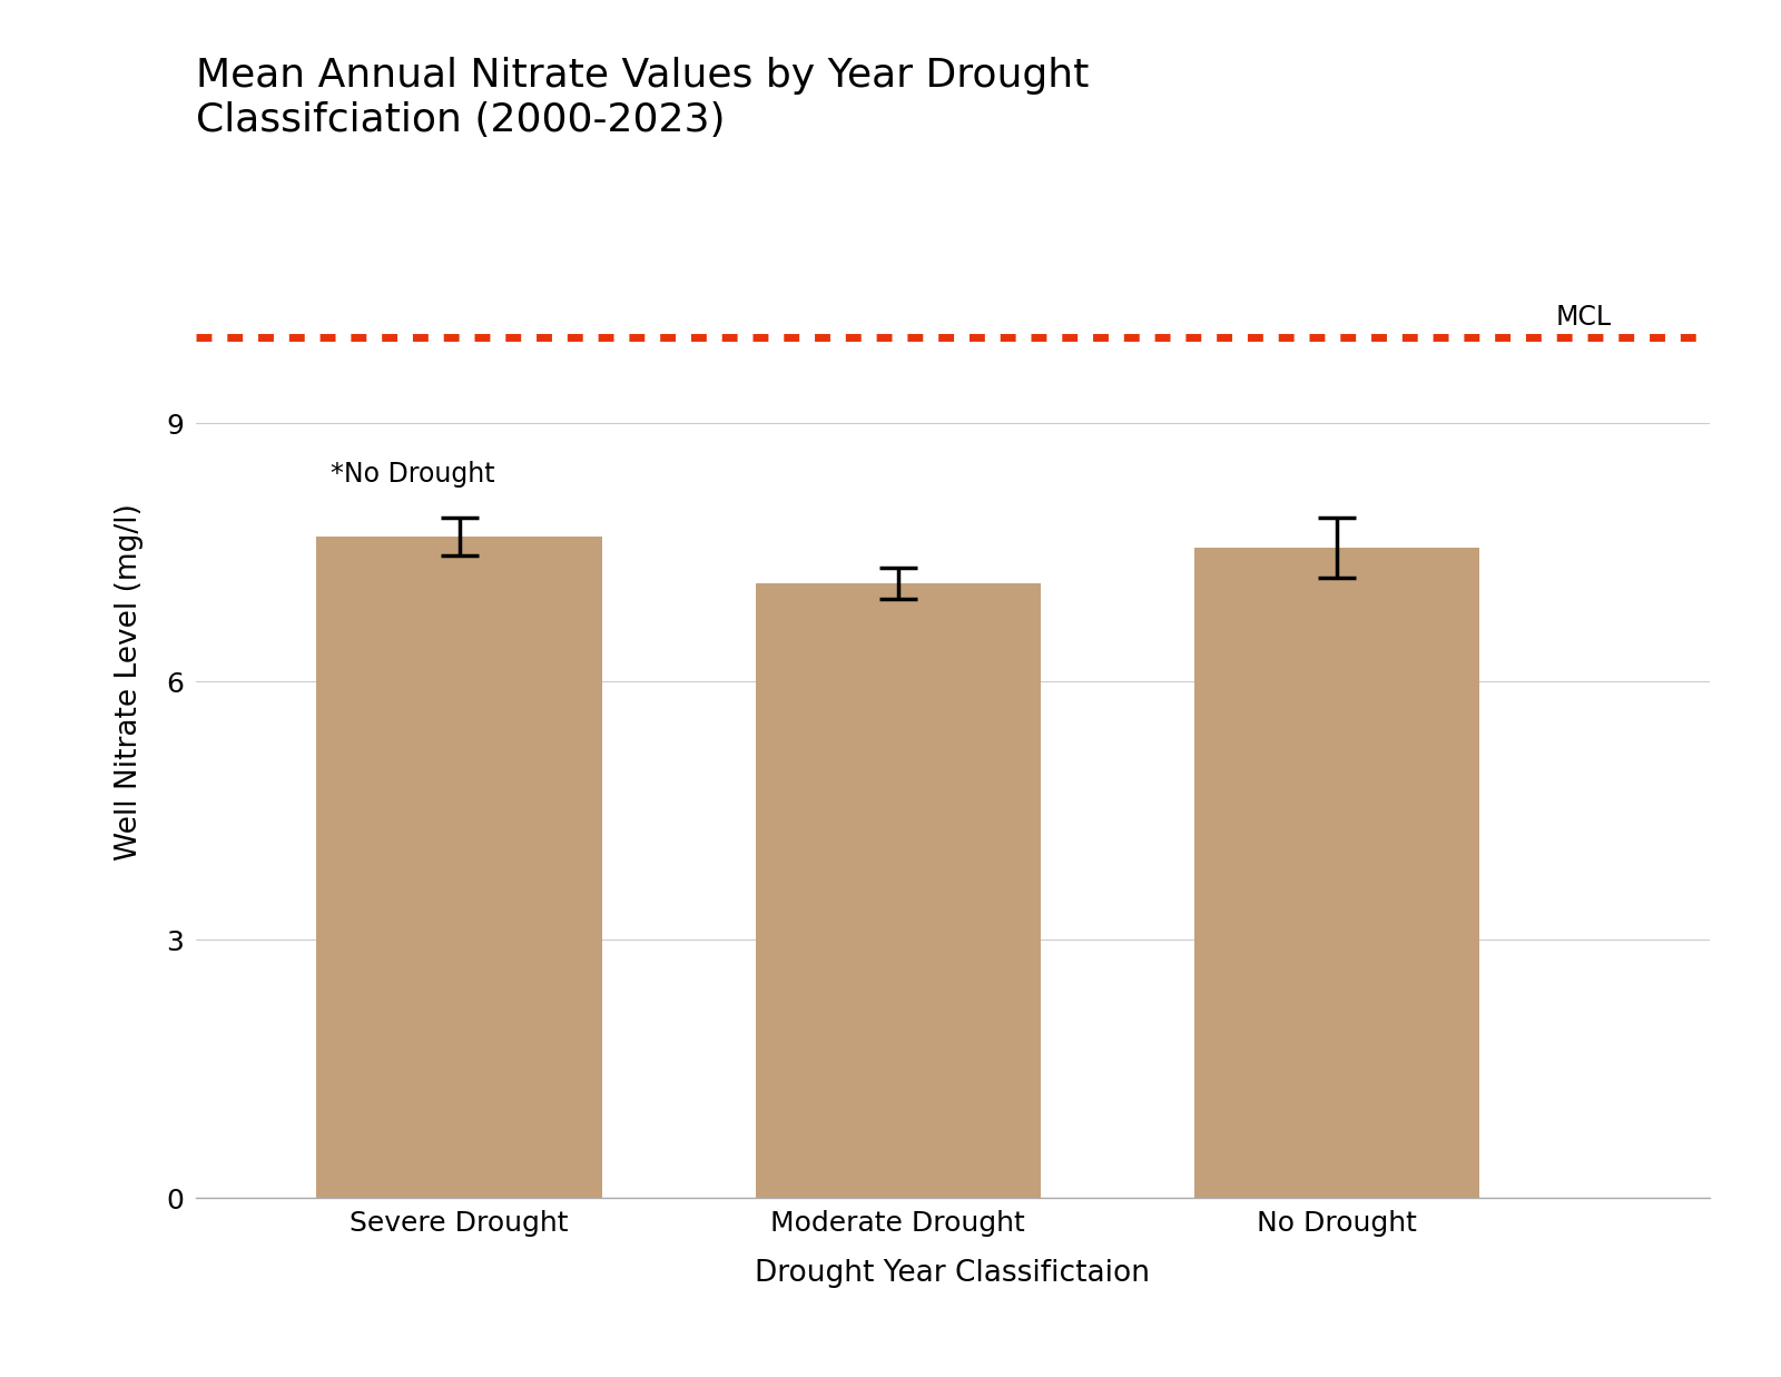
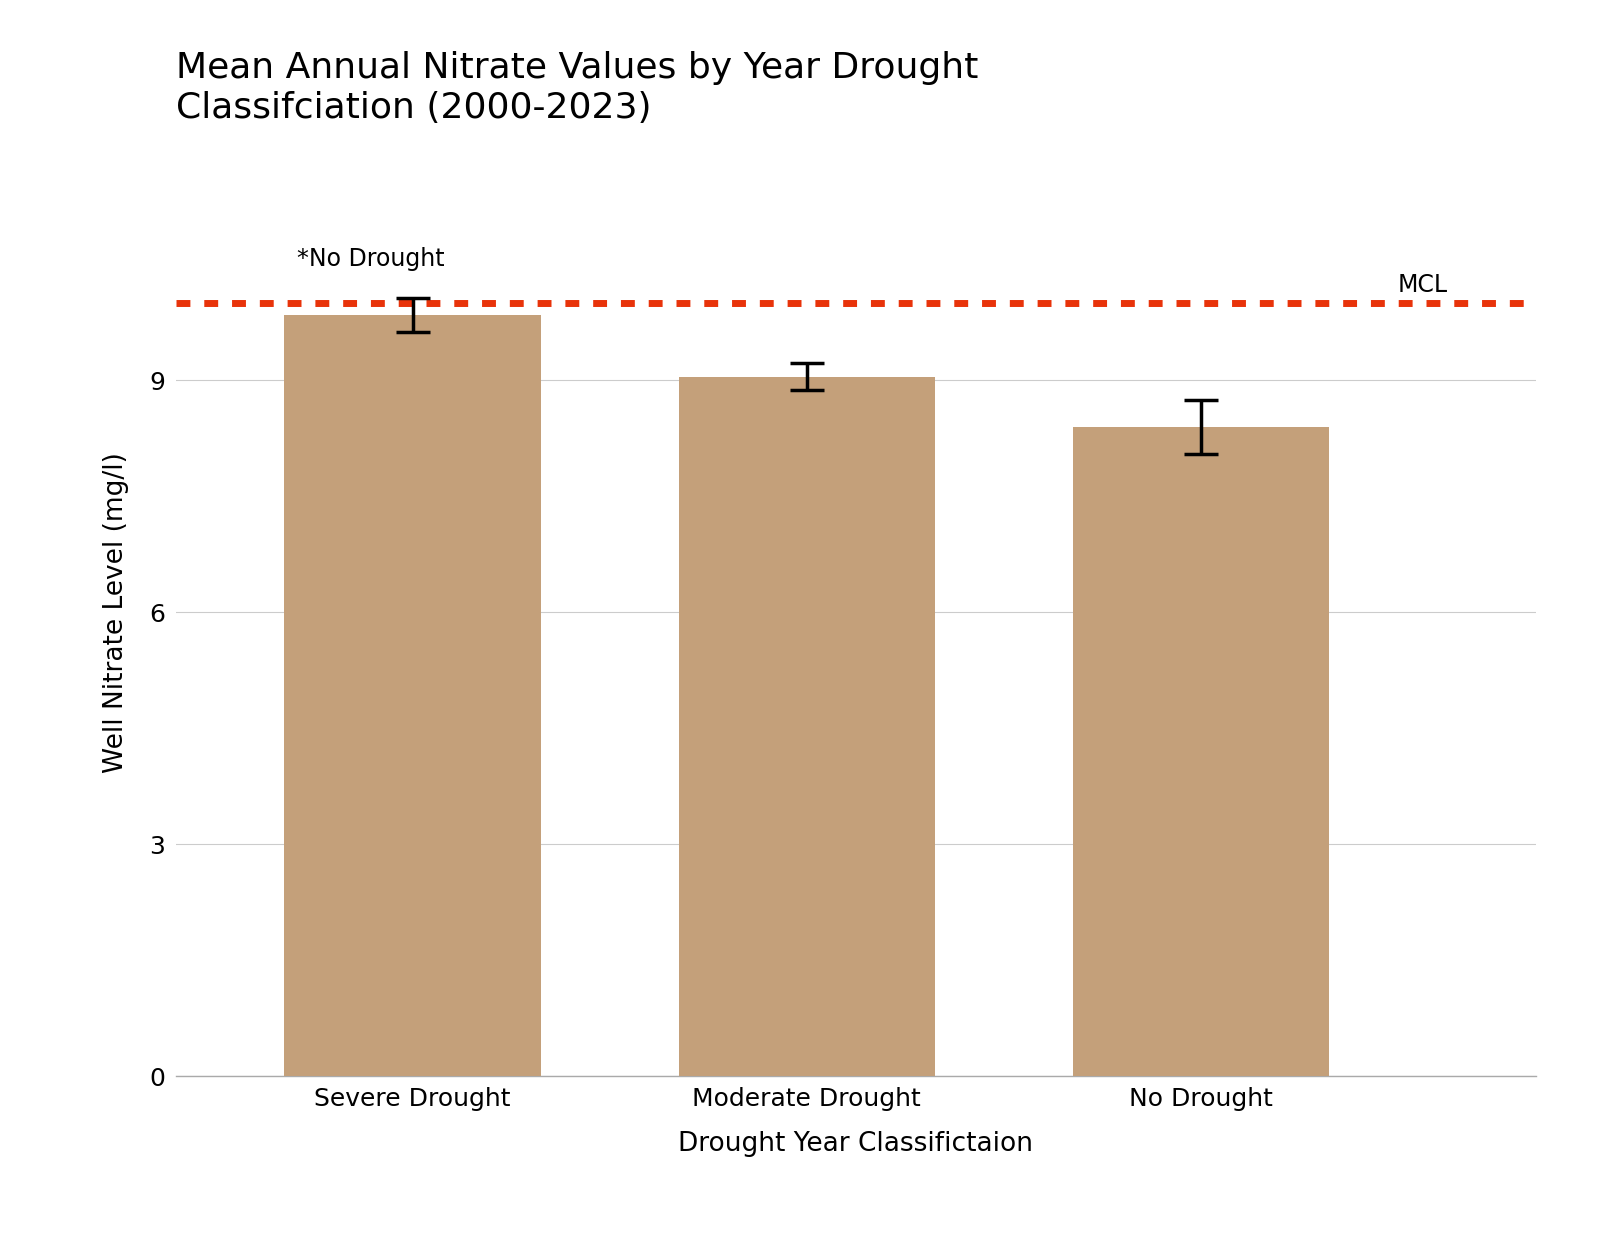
Severe Drought: 7.68 -> 9.85
Moderate Drought: 7.14 -> 9.05
No Drought: 7.56 -> 8.40
